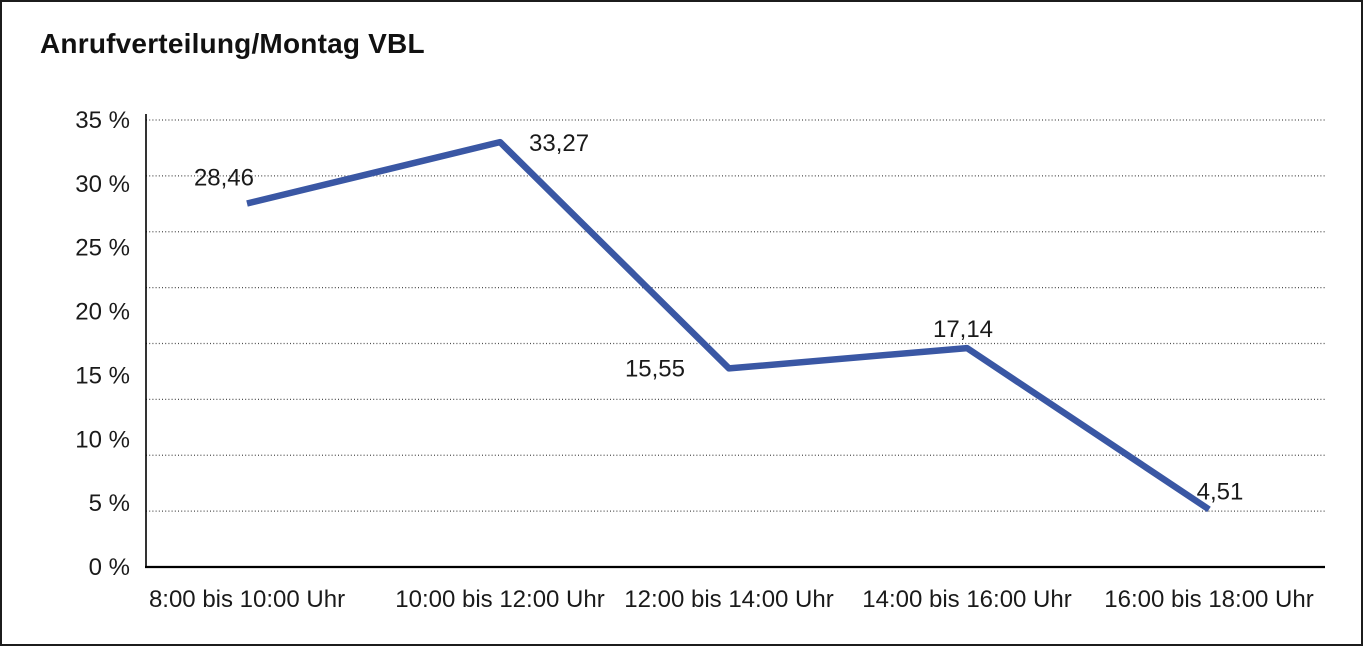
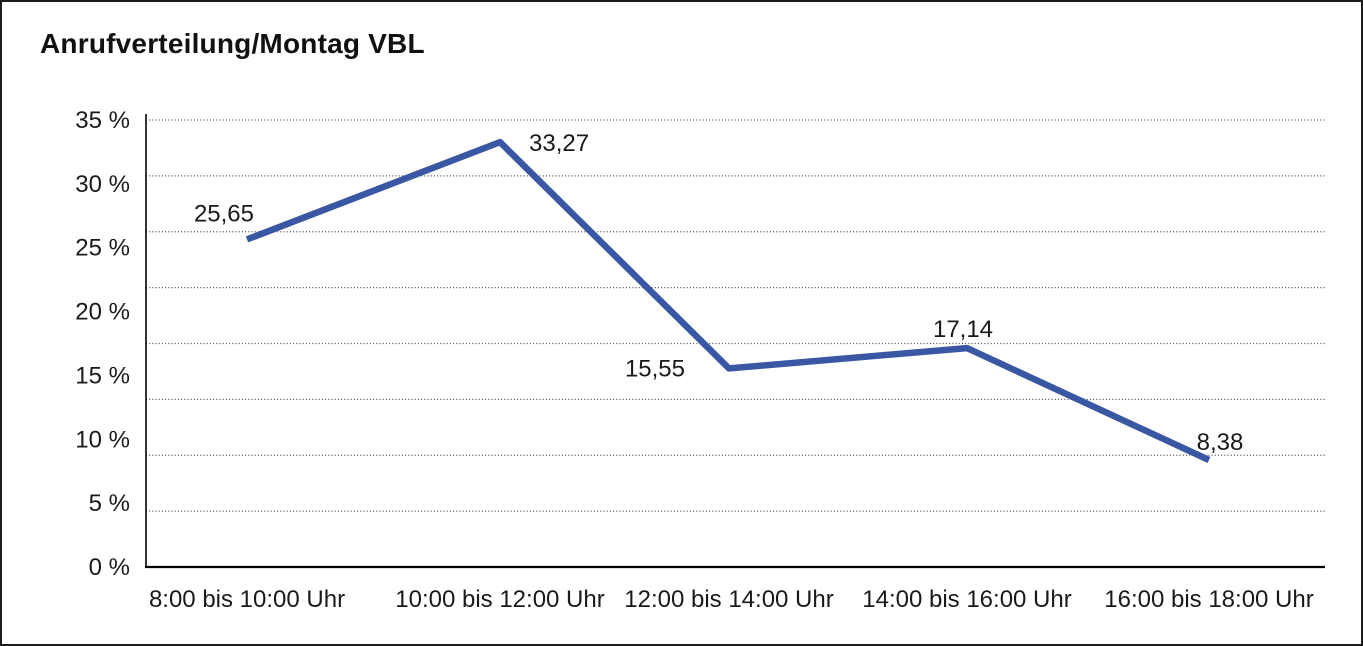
8:00 bis 10:00 Uhr: 28,46 -> 25,65
16:00 bis 18:00 Uhr: 4,51 -> 8,38
